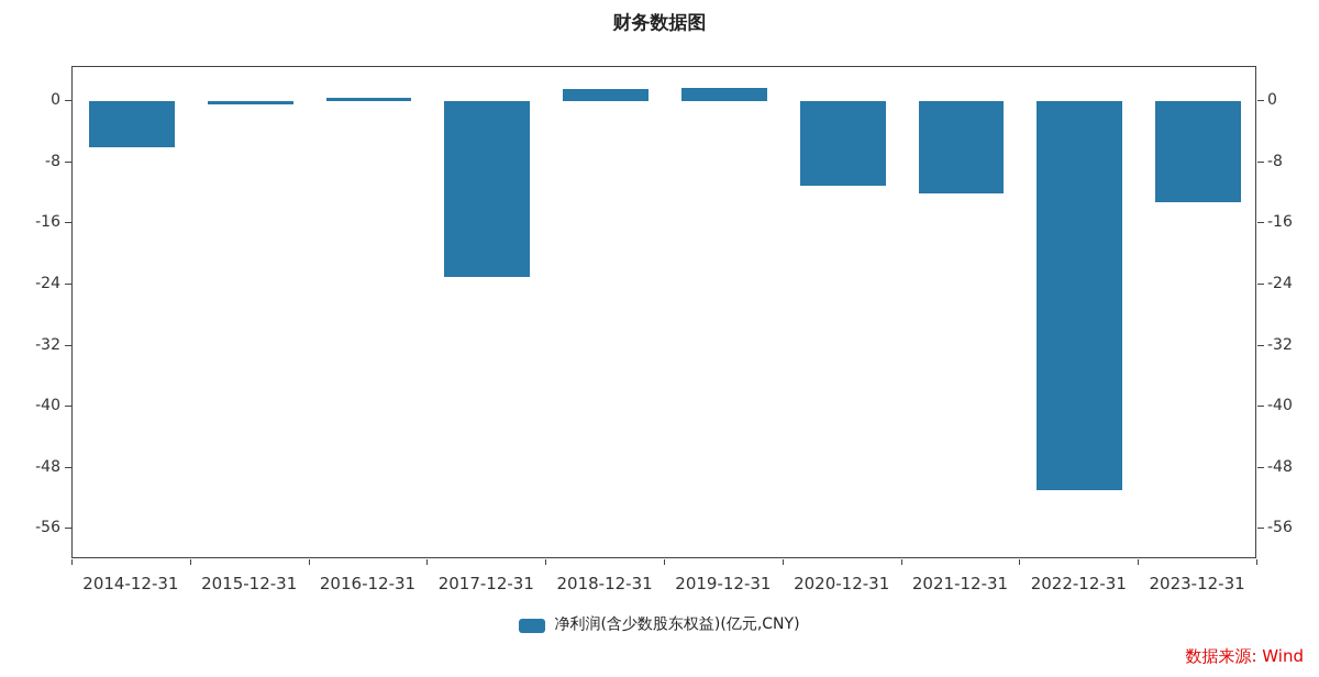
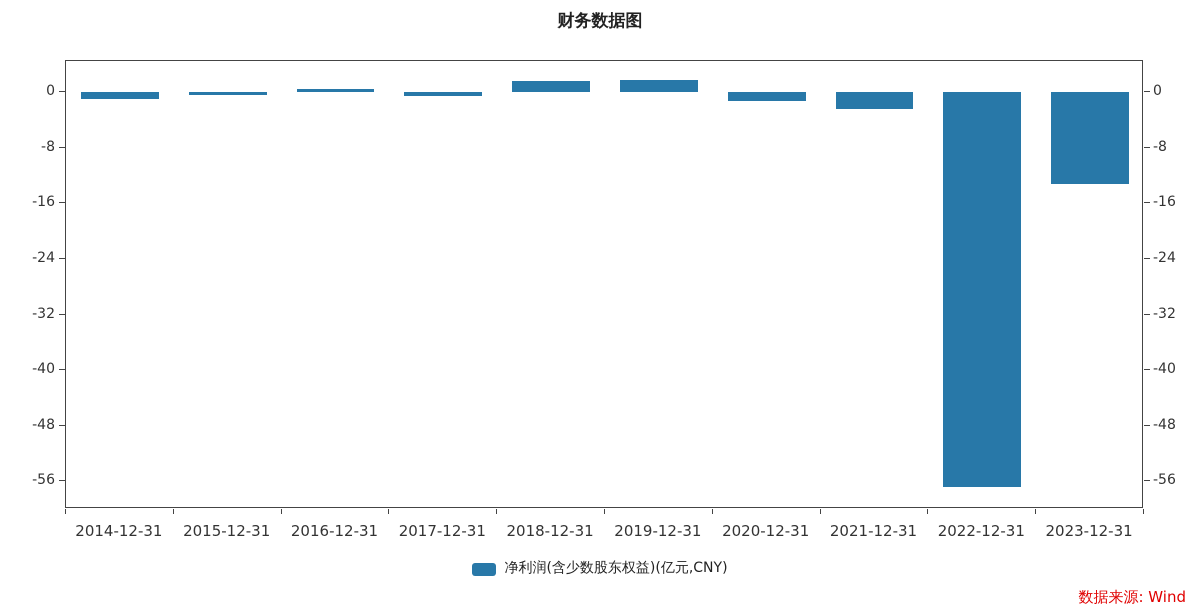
2014-12-31: -6 -> -1
2017-12-31: -23 -> -1
2020-12-31: -11 -> -1
2021-12-31: -12 -> -2
2022-12-31: -51 -> -57
